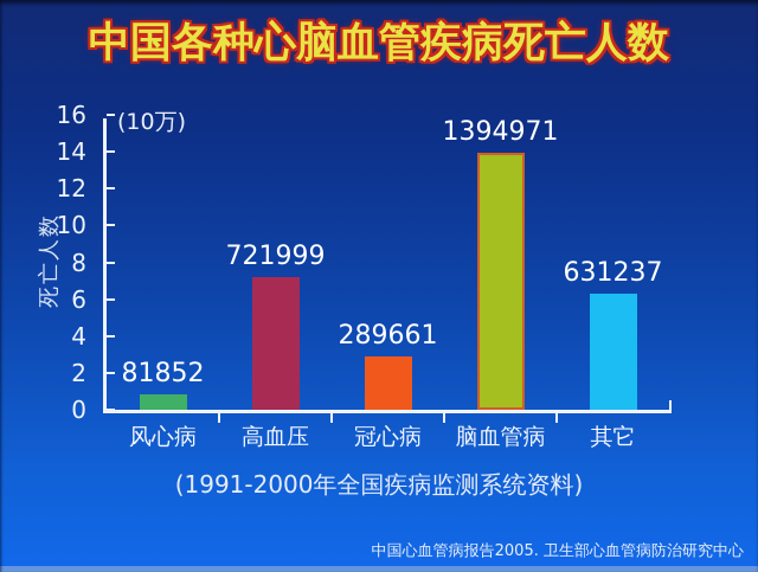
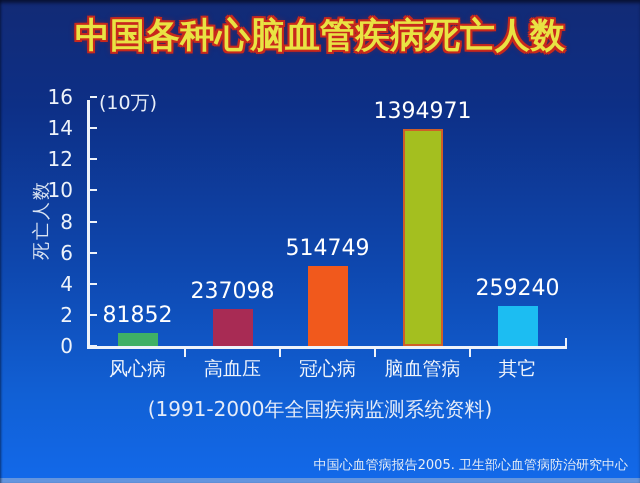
高血压: 721999 -> 237098
冠心病: 289661 -> 514749
其它: 631237 -> 259240
